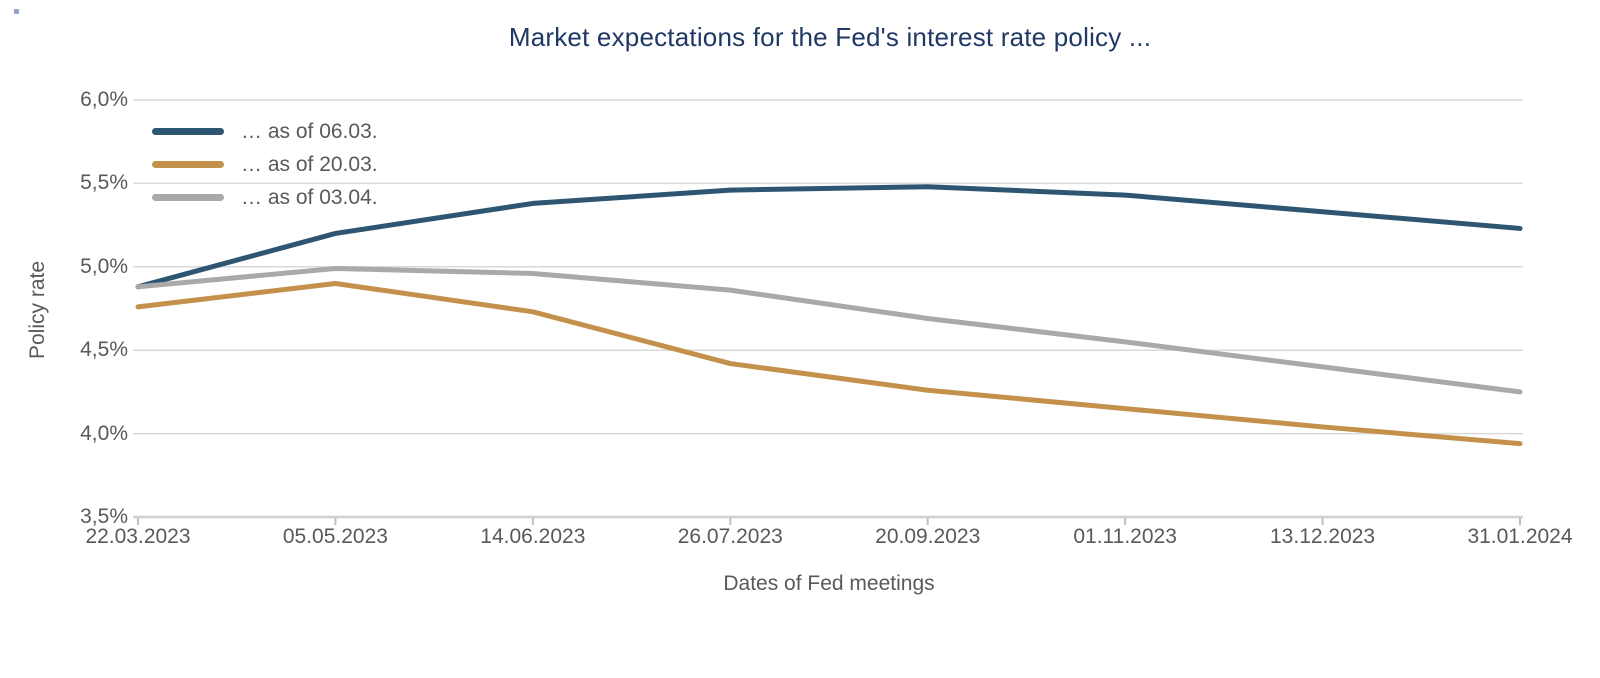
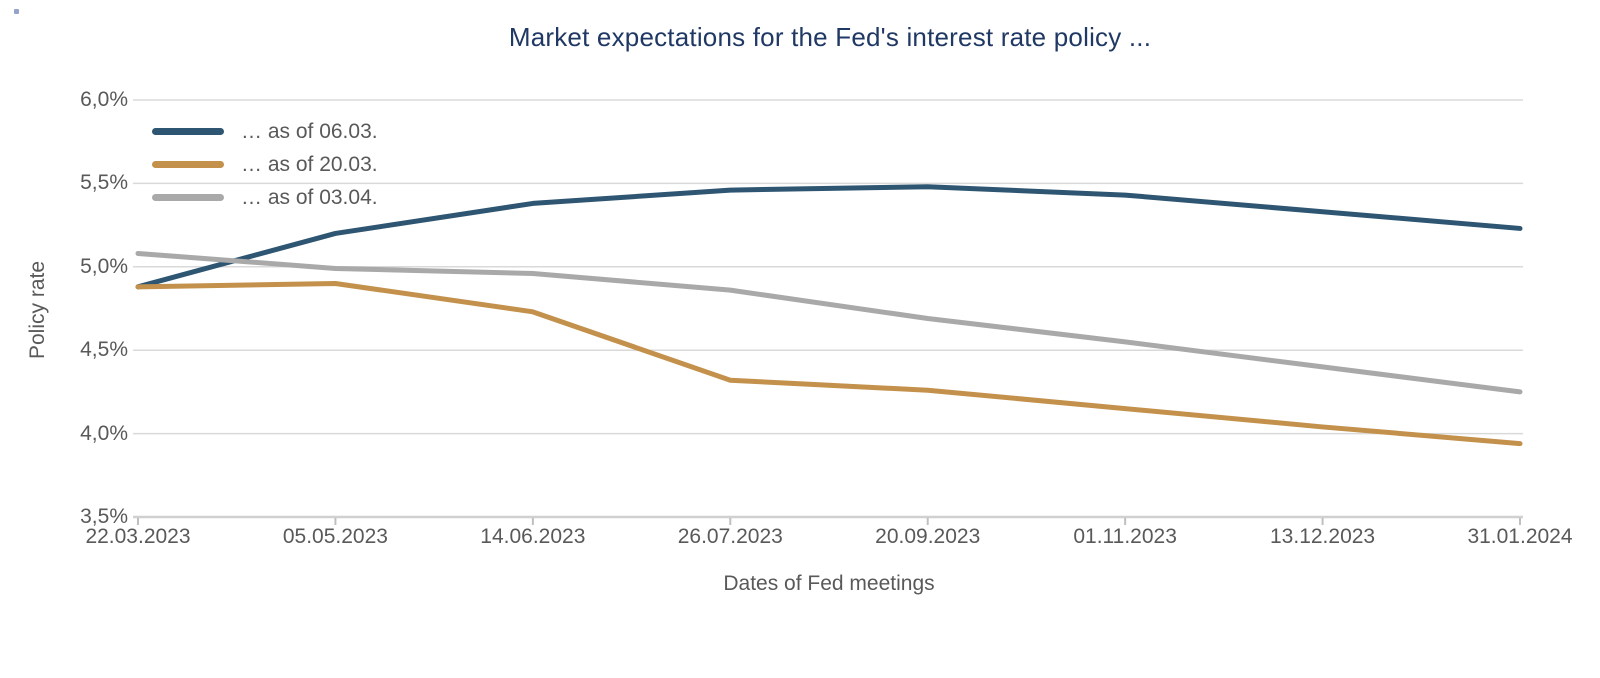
… as of 20.03./22.03.2023: 4,76% -> 4,88%
… as of 03.04./22.03.2023: 4,88% -> 5,08%
… as of 20.03./26.07.2023: 4,42% -> 4,32%
